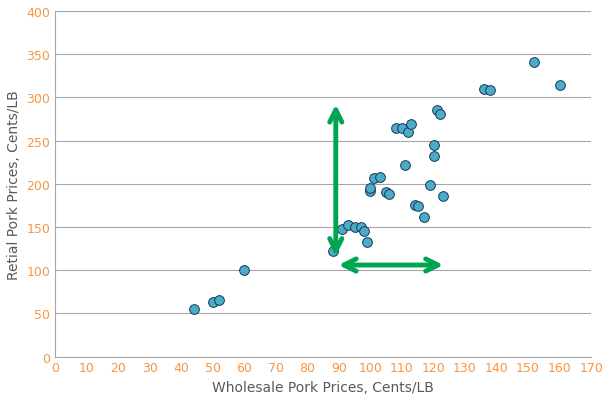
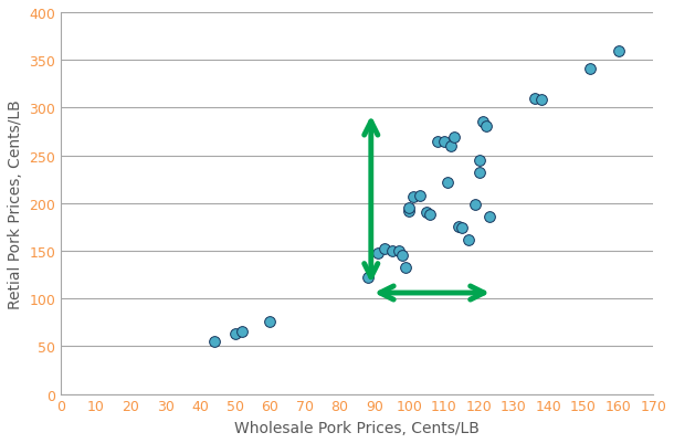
60: 100 -> 76
160: 314 -> 359
